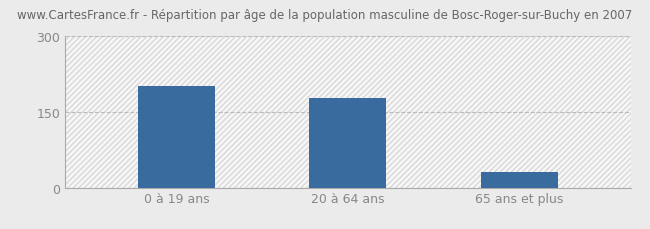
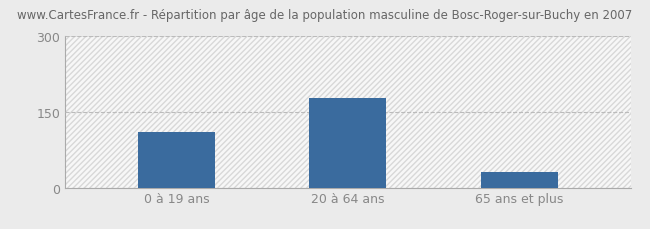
0 à 19 ans: 200 -> 110
